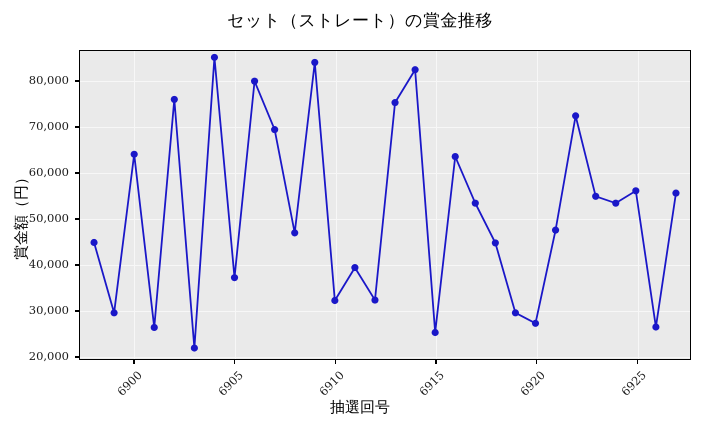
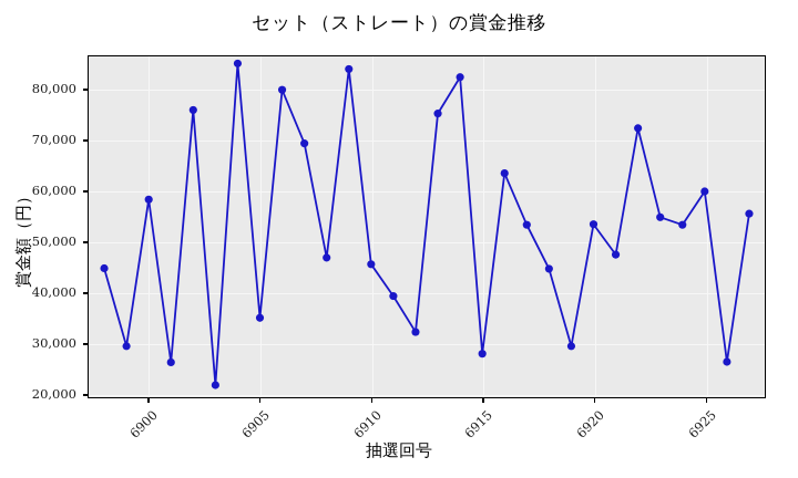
6900: 64000 -> 58000
6905: 37000 -> 35000
6910: 32000 -> 46000
6915: 25000 -> 28000
6920: 27000 -> 53000
6925: 56000 -> 60000
